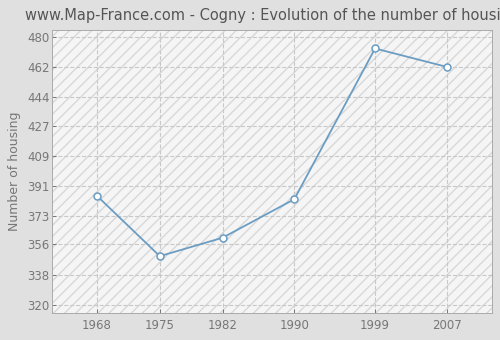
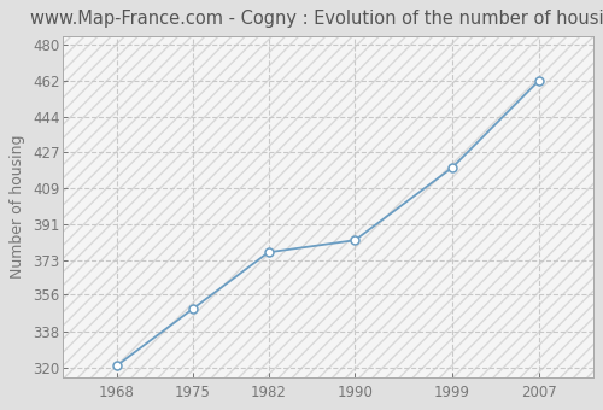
1968: 385 -> 321
1982: 360 -> 377
1999: 473 -> 419
